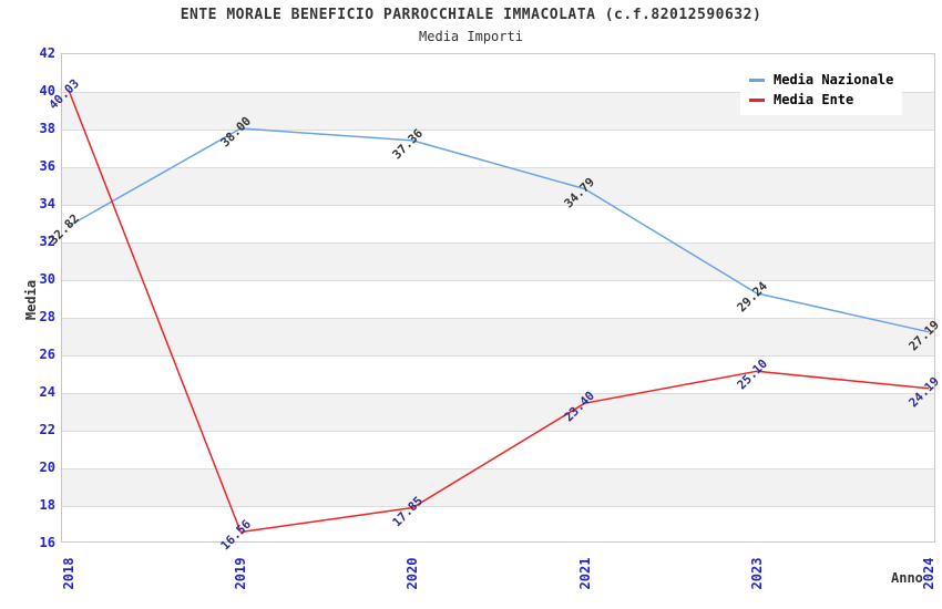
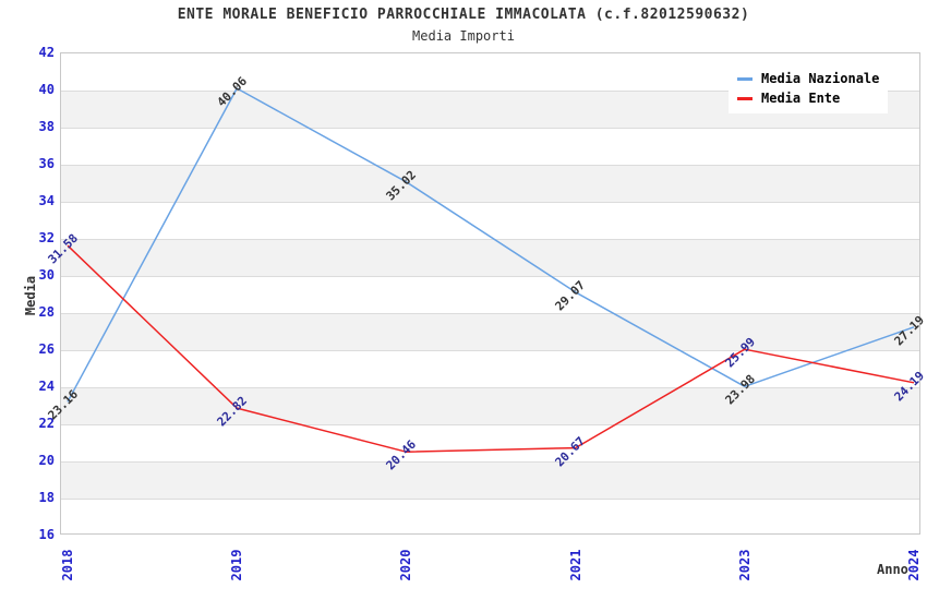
Media Nazionale/2018: 32.82 -> 23.16
Media Ente/2018: 40.03 -> 31.58
Media Nazionale/2019: 38.00 -> 40.06
Media Ente/2019: 16.56 -> 22.82
Media Nazionale/2020: 37.36 -> 35.02
Media Ente/2020: 17.85 -> 20.46
Media Nazionale/2021: 34.79 -> 29.07
Media Ente/2021: 23.40 -> 20.67
Media Nazionale/2023: 29.24 -> 23.98
Media Ente/2023: 25.10 -> 25.99
